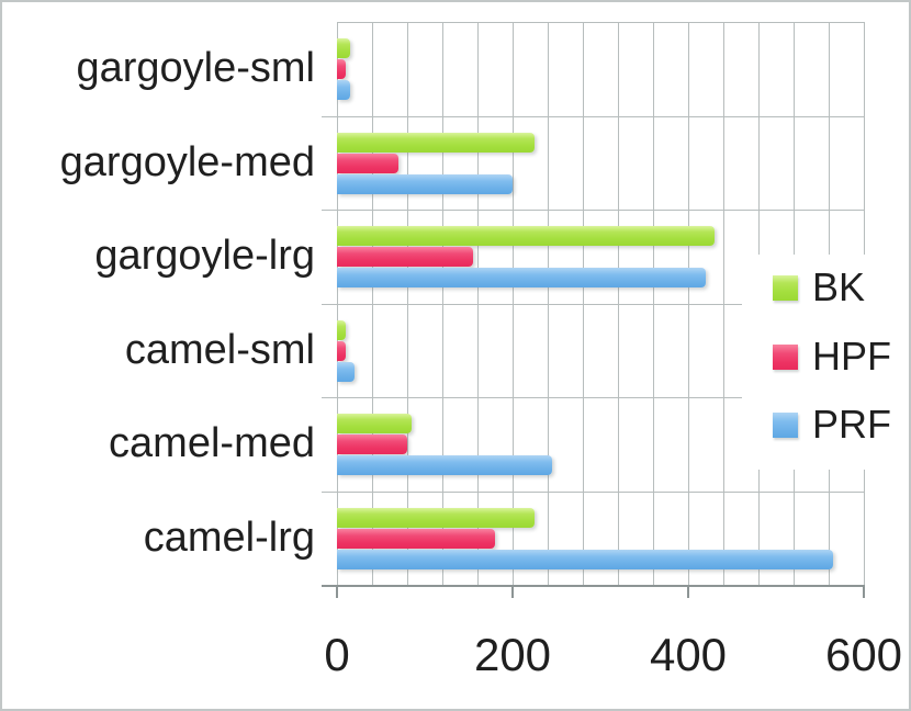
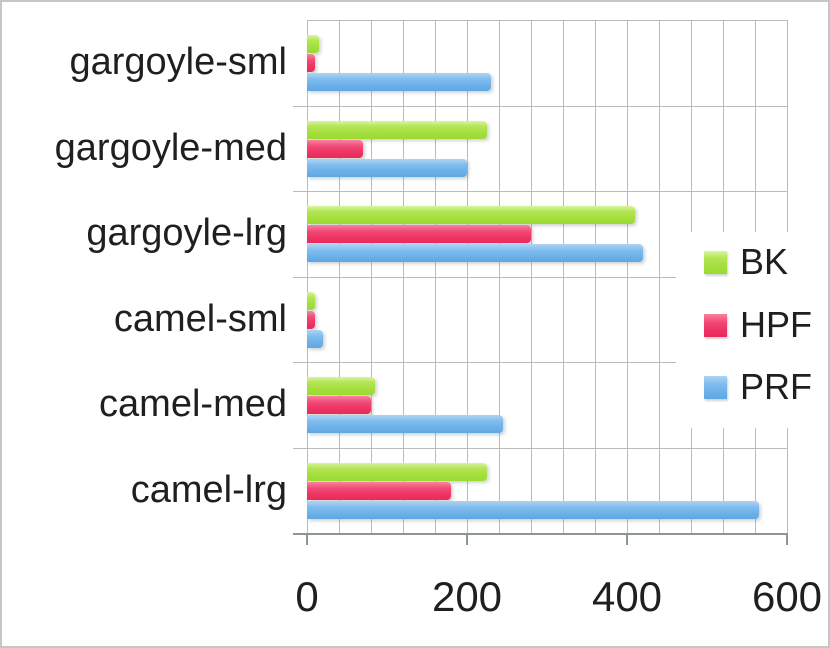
PRF/gargoyle-sml: 20 -> 230
BK/gargoyle-lrg: 430 -> 410
HPF/gargoyle-lrg: 160 -> 280
